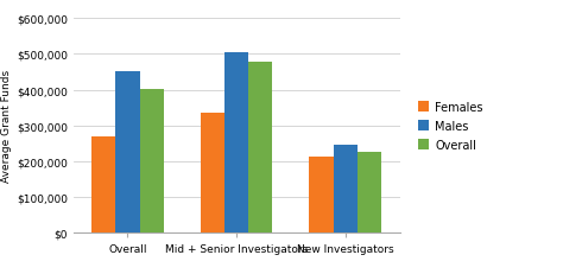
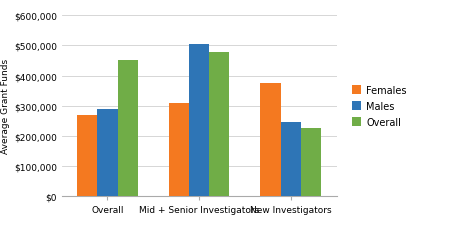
Males/Overall: $450,000 -> $290,000
Overall/Overall: $403,000 -> $450,000
Females/Mid + Senior Investigators: $337,000 -> $310,000
Females/New Investigators: $212,000 -> $375,000
